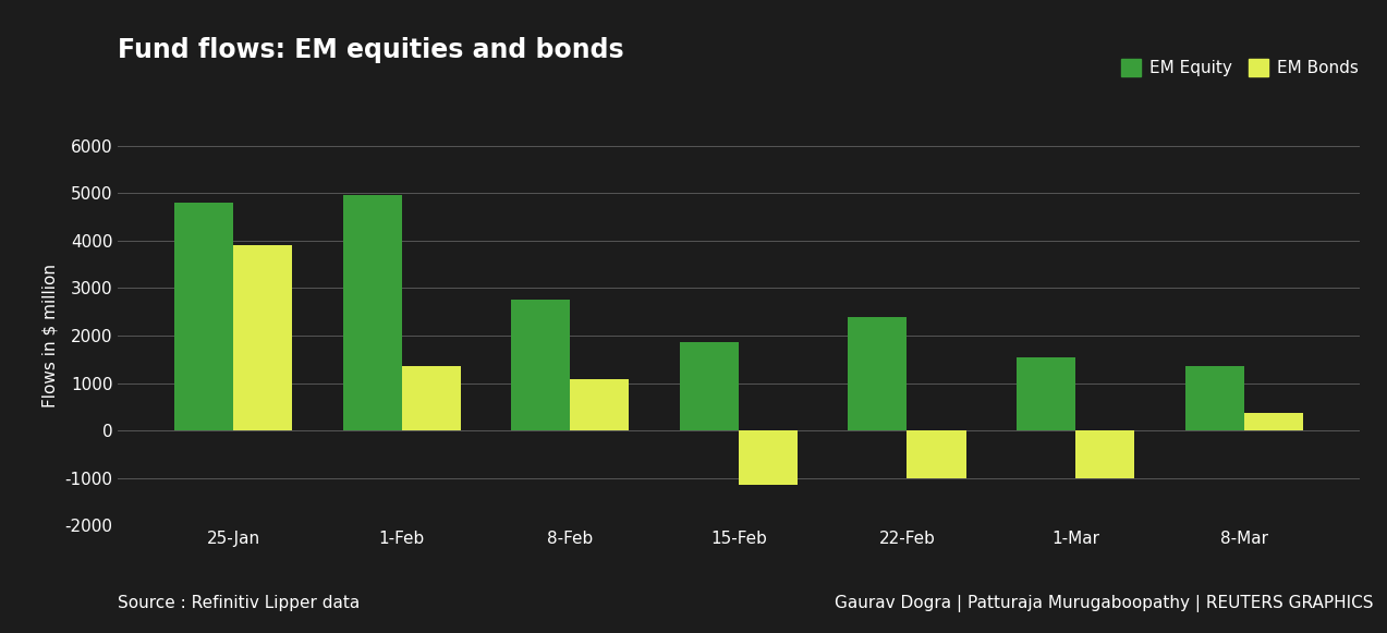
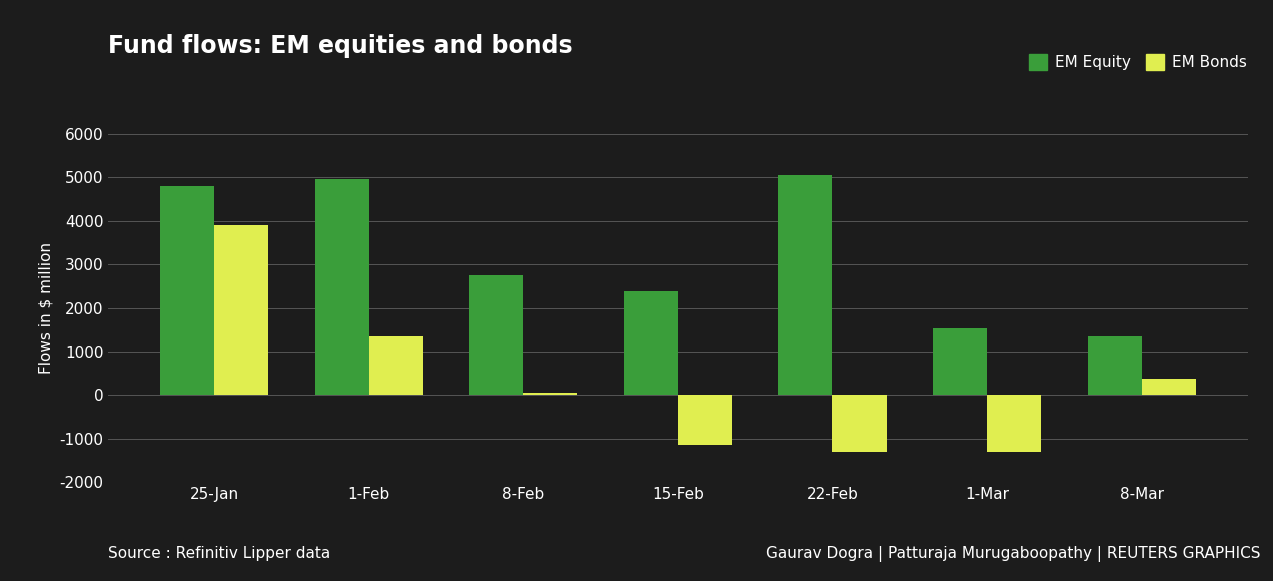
EM Bonds/8-Feb: 1080 -> 50
EM Equity/15-Feb: 1850 -> 2400
EM Equity/22-Feb: 2400 -> 5050
EM Bonds/22-Feb: -1000 -> -1300
EM Bonds/1-Mar: -1000 -> -1300
